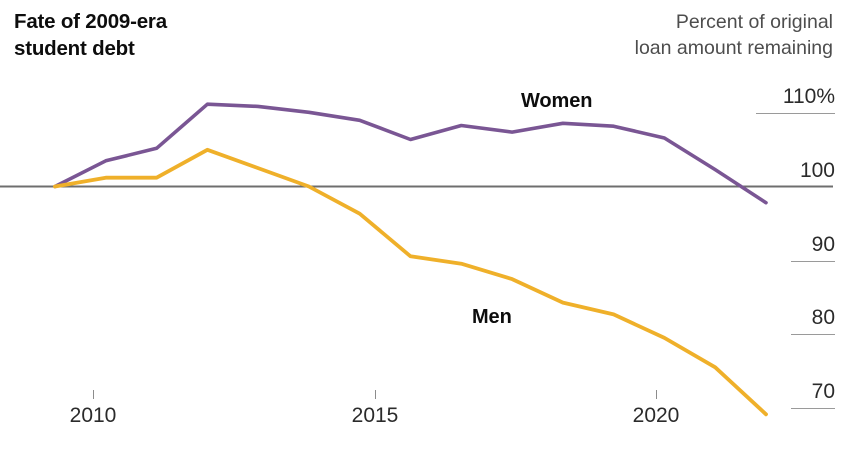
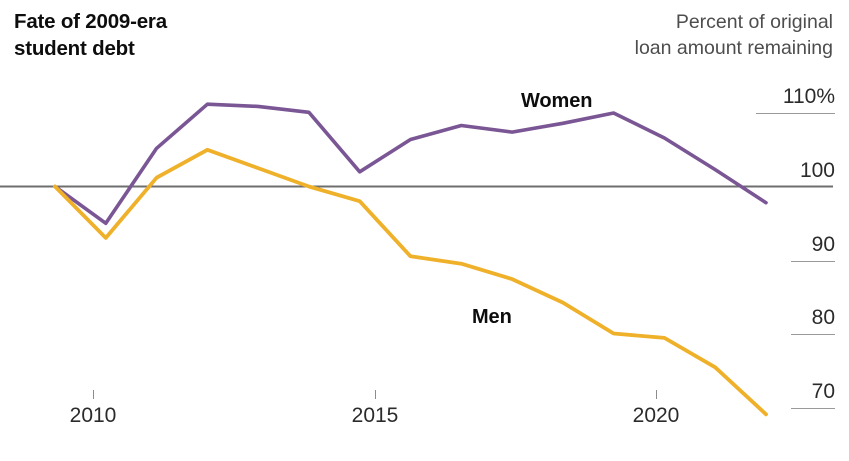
Women/2010: 104% -> 95%
Men/2010: 101% -> 93%
Women/2015: 109% -> 102%
Men/2015: 96% -> 98%
Women/2020: 108% -> 110%
Men/2020: 83% -> 80%
